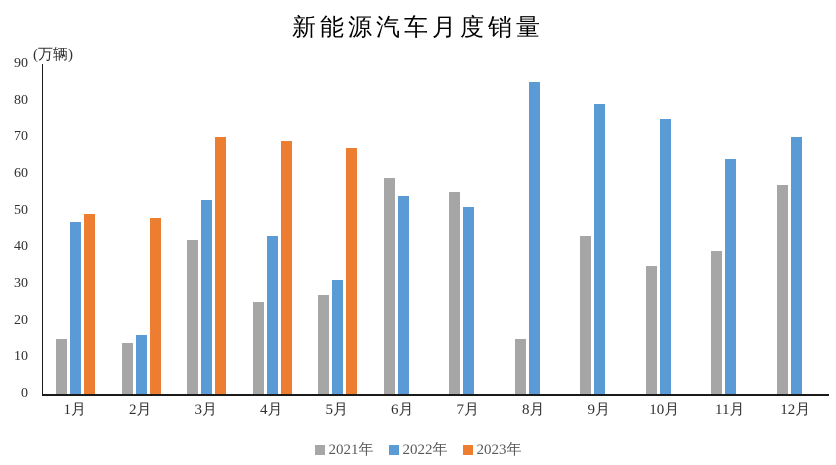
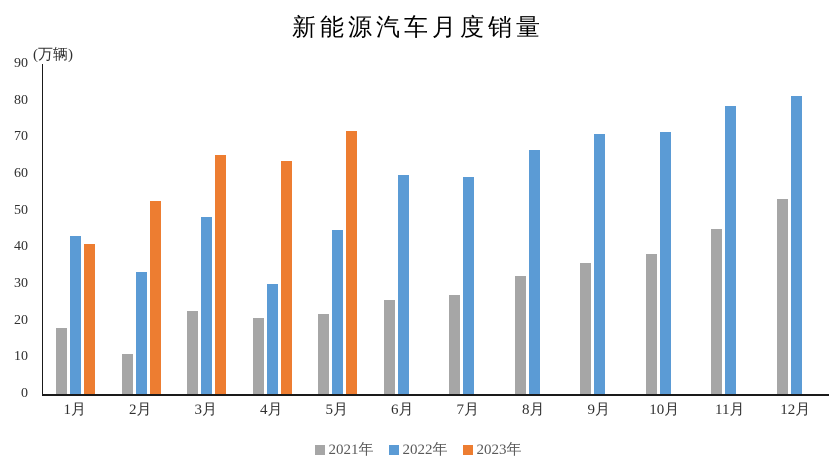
2021年/1月: 15 -> 18
2022年/1月: 47 -> 43
2023年/1月: 49 -> 41
2021年/2月: 14 -> 11
2022年/2月: 16 -> 33
2023年/2月: 48 -> 52
2021年/3月: 42 -> 23
2022年/3月: 53 -> 48
2023年/3月: 70 -> 65
2021年/4月: 25 -> 21
2022年/4月: 43 -> 30
2023年/4月: 69 -> 64
2021年/5月: 27 -> 22
2022年/5月: 31 -> 45
2023年/5月: 67 -> 72
2021年/6月: 59 -> 26
2022年/6月: 54 -> 60
2021年/7月: 55 -> 27
2022年/7月: 51 -> 59
2021年/8月: 15 -> 32
2022年/8月: 85 -> 67
2021年/9月: 43 -> 36
2022年/9月: 79 -> 71
2021年/10月: 35 -> 38
2022年/10月: 75 -> 71
2021年/11月: 39 -> 45
2022年/11月: 64 -> 79
2021年/12月: 57 -> 53
2022年/12月: 70 -> 81
